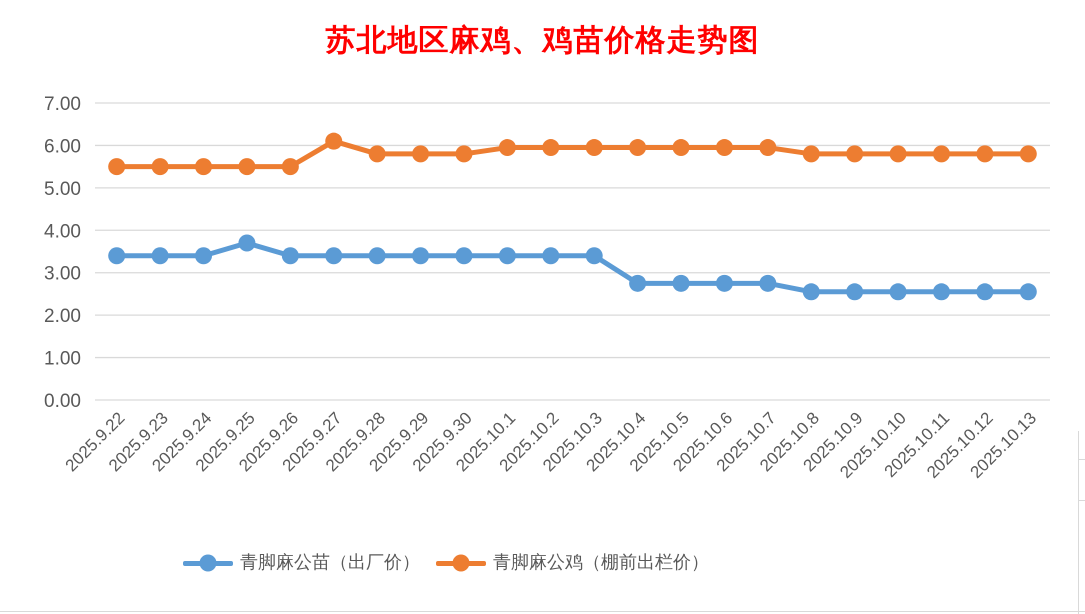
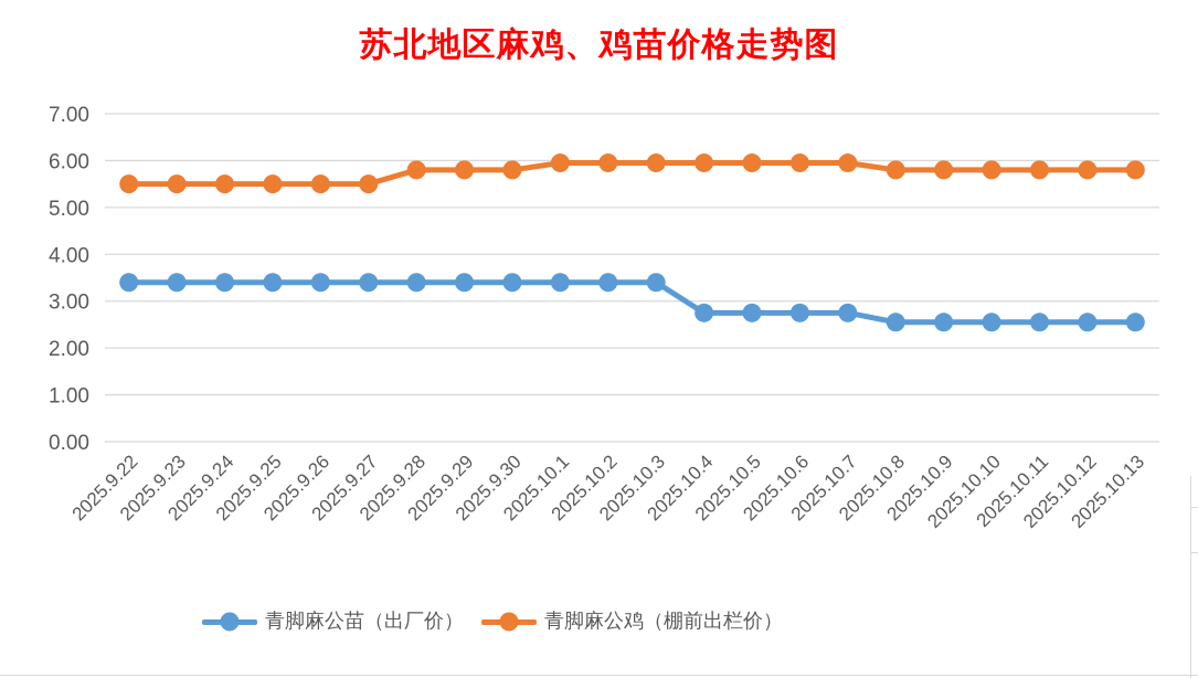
青脚麻公苗（出厂价）/2025.9.25: 3.7 -> 3.4
青脚麻公鸡（棚前出栏价）/2025.9.27: 6.1 -> 5.5
